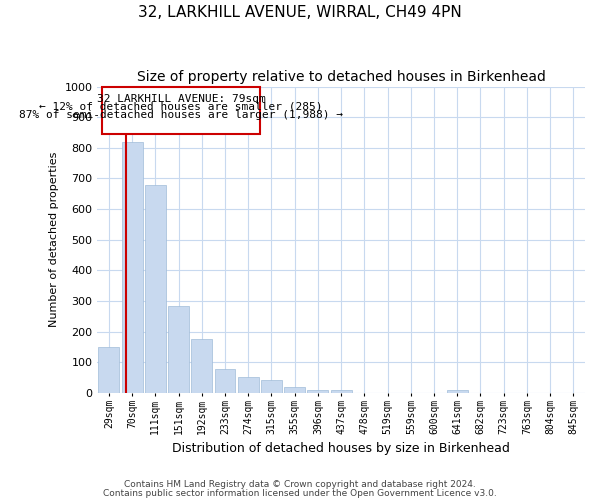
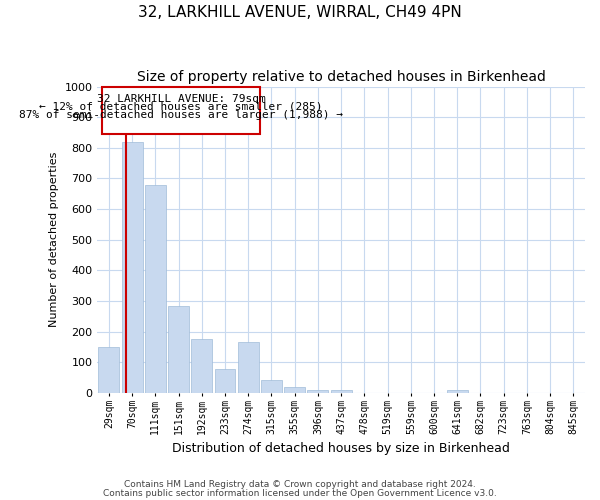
274sqm: 52 -> 165
